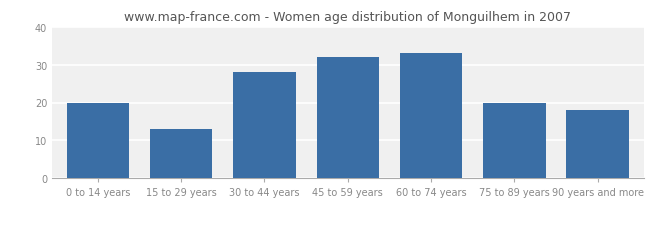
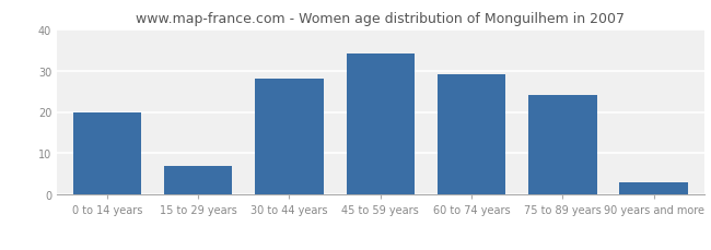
15 to 29 years: 13 -> 7
45 to 59 years: 32 -> 34
60 to 74 years: 33 -> 29
75 to 89 years: 20 -> 24
90 years and more: 18 -> 3
